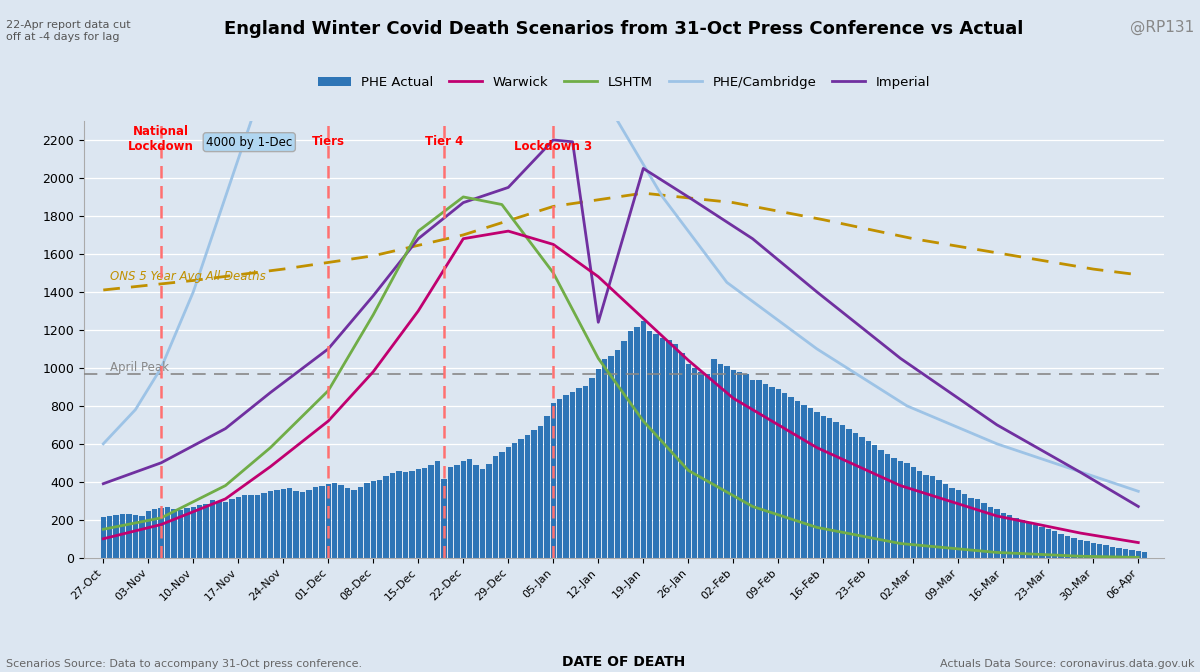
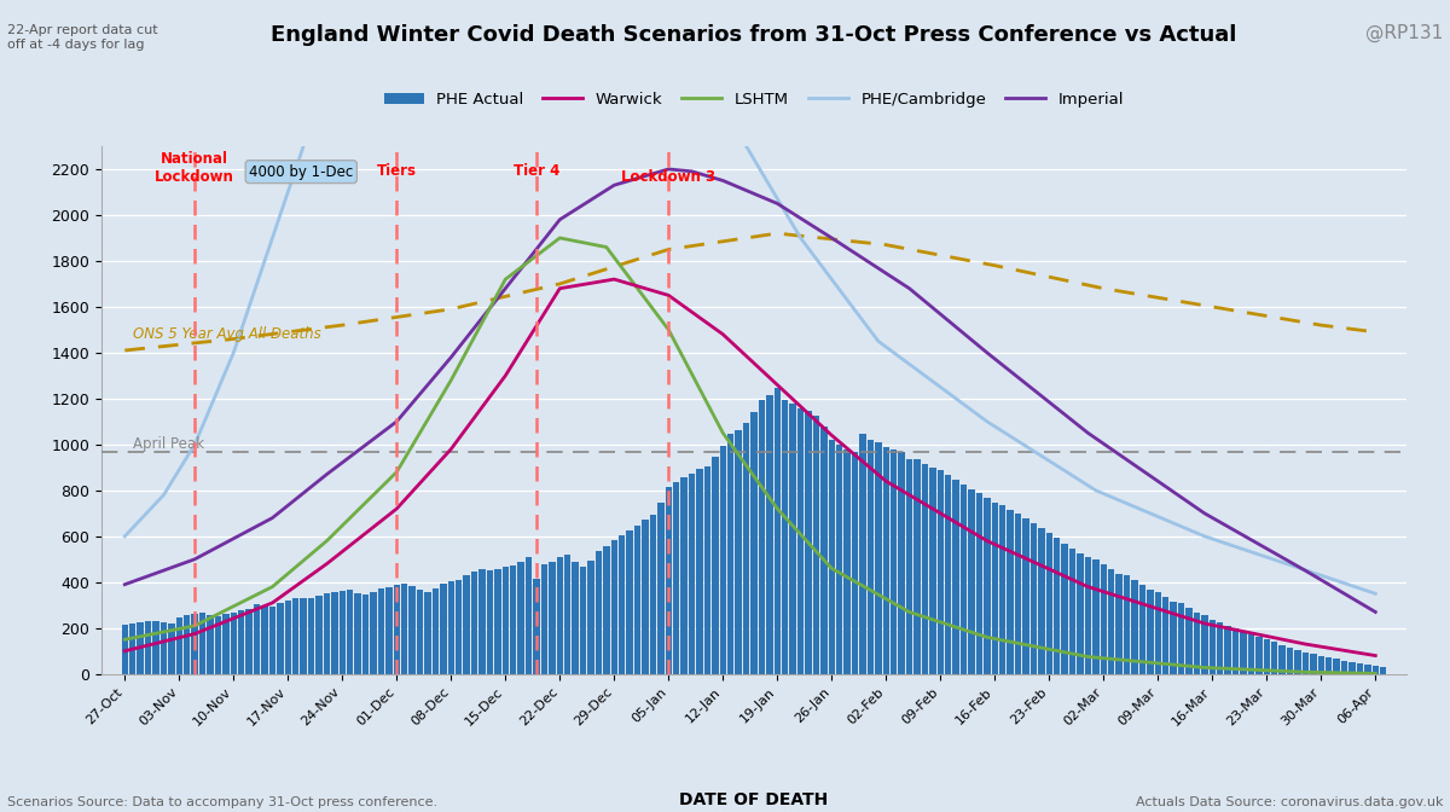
Imperial/22-Dec: 1870 -> 1980
Imperial/29-Dec: 1950 -> 2130
Imperial/12-Jan: 1240 -> 2150
